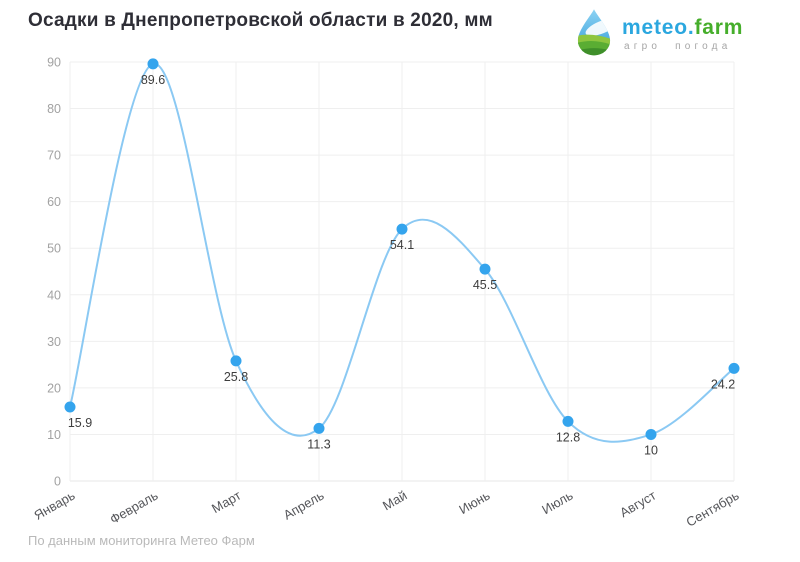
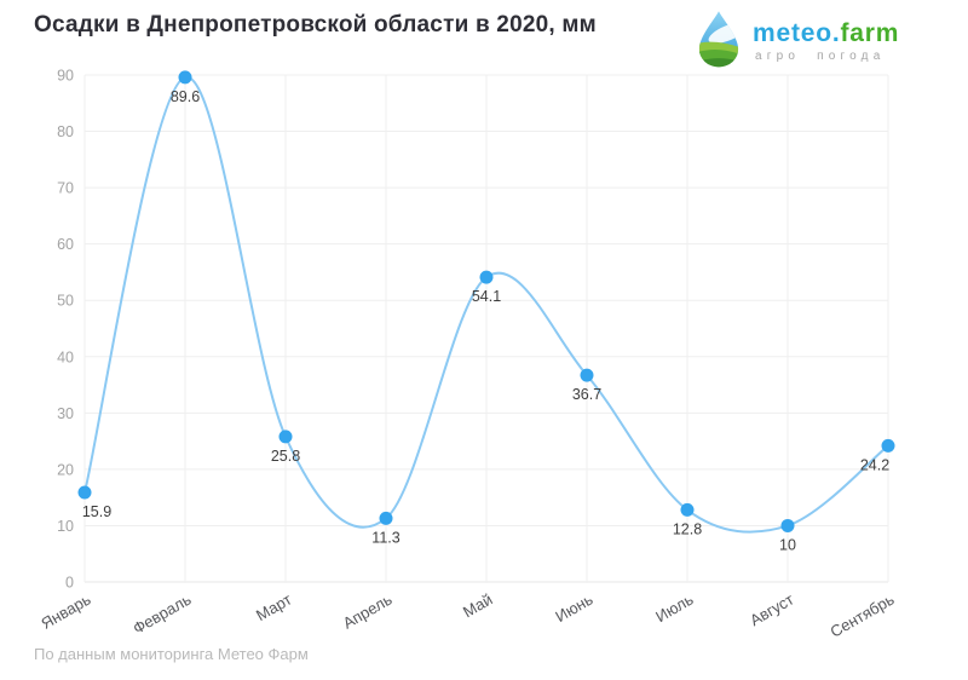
Июнь: 45.5 -> 36.7
